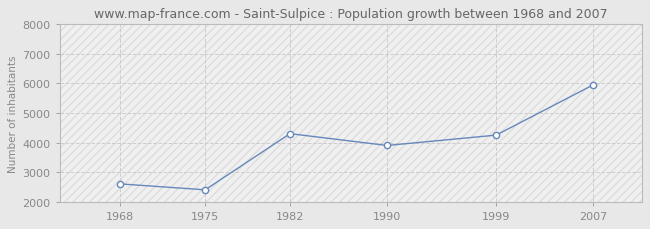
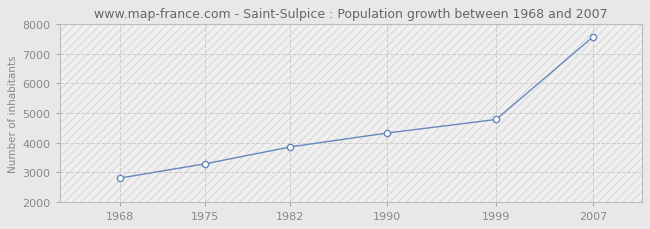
1968: 2600 -> 2800
1975: 2400 -> 3280
1982: 4300 -> 3850
1990: 3900 -> 4320
1999: 4250 -> 4780
2007: 5950 -> 7580
